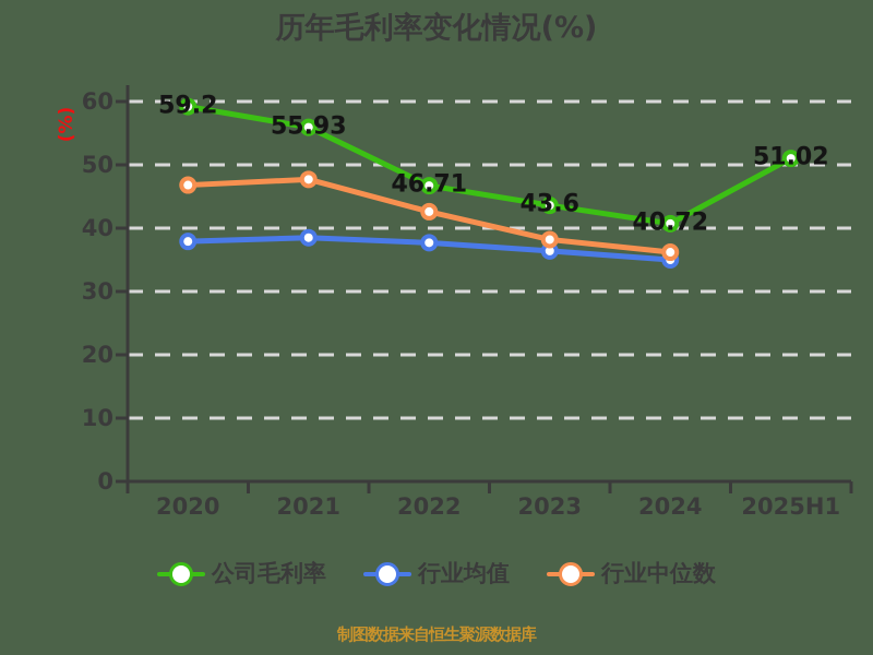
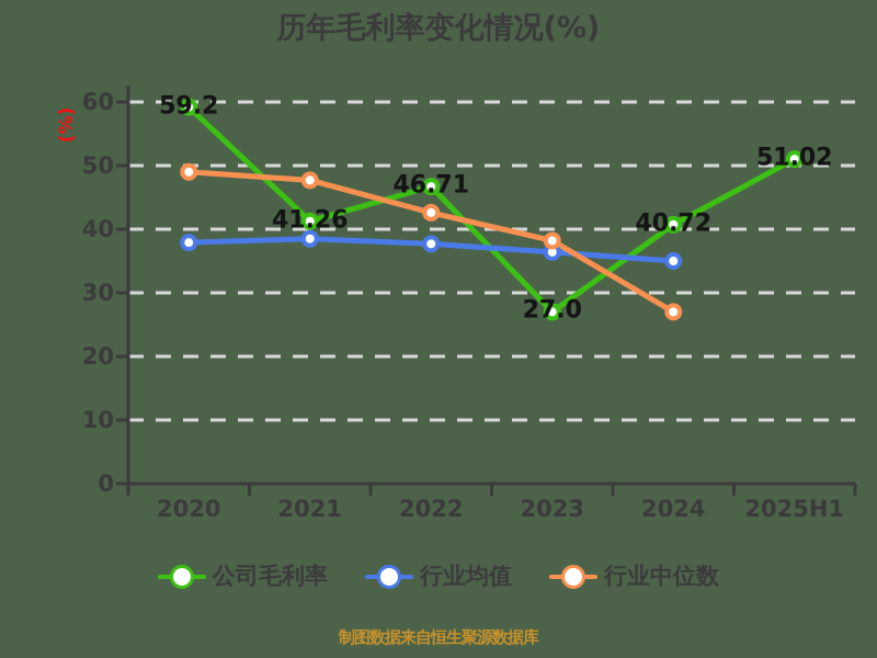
行业中位数/2020: 47 -> 49
公司毛利率/2021: 55.93 -> 41.26
公司毛利率/2023: 43.6 -> 27.0
行业中位数/2024: 36 -> 27
